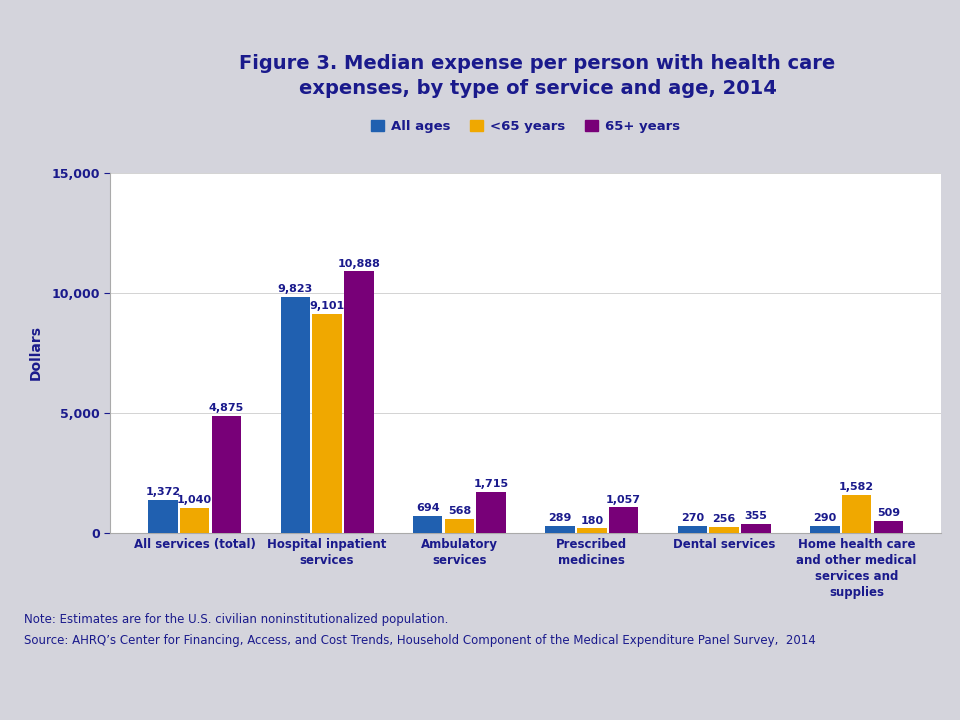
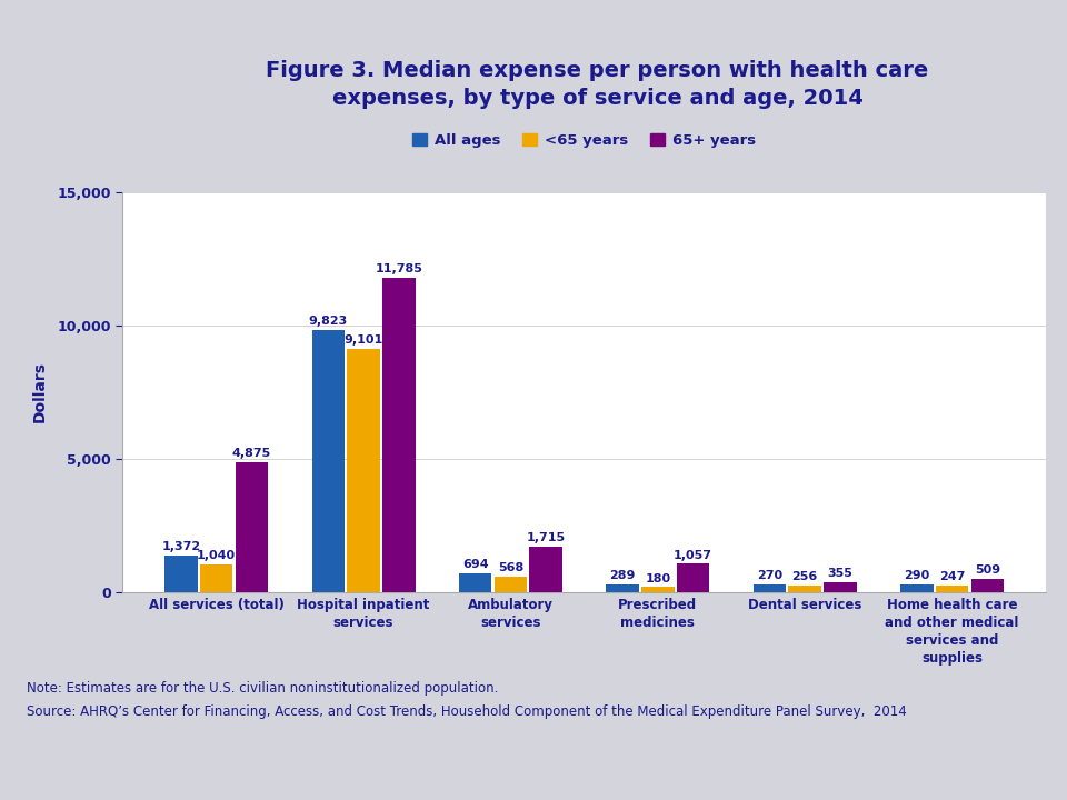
65+ years/Hospital inpatient services: 10,888 -> 11,785
<65 years/Home health care and other medical services and supplies: 1,582 -> 247
